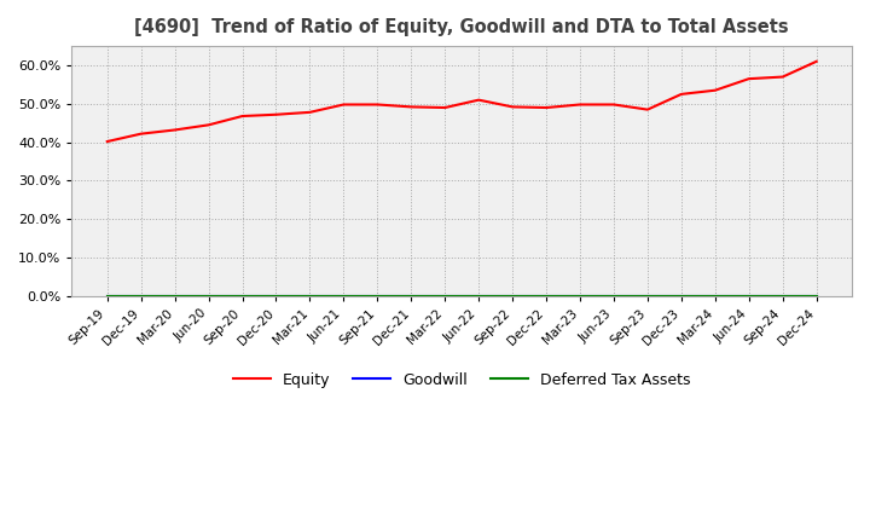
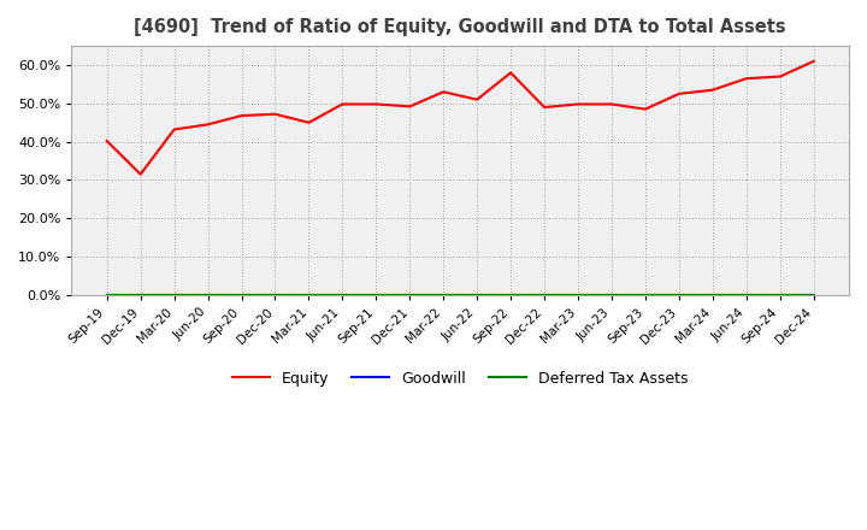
Equity/Dec-19: 42.2% -> 31.5%
Equity/Mar-21: 47.8% -> 45.0%
Equity/Mar-22: 49.0% -> 53.0%
Equity/Sep-22: 49.2% -> 58.0%
